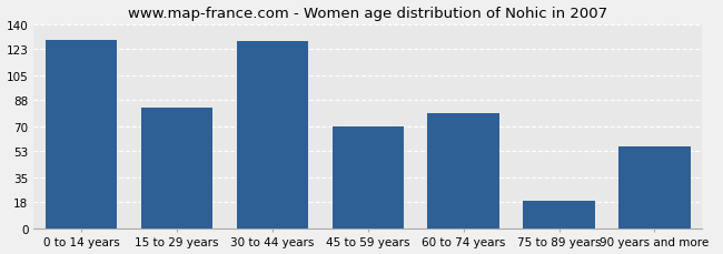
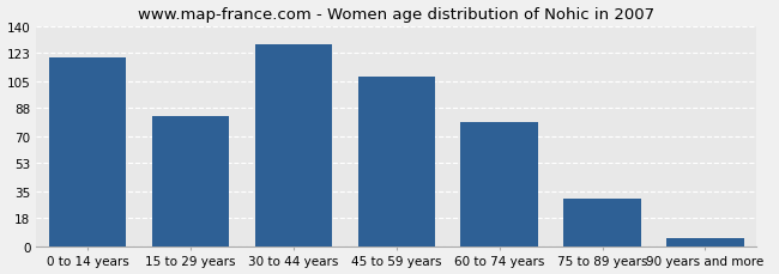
0 to 14 years: 129 -> 120
45 to 59 years: 70 -> 108
75 to 89 years: 19 -> 30
90 years and more: 56 -> 5
